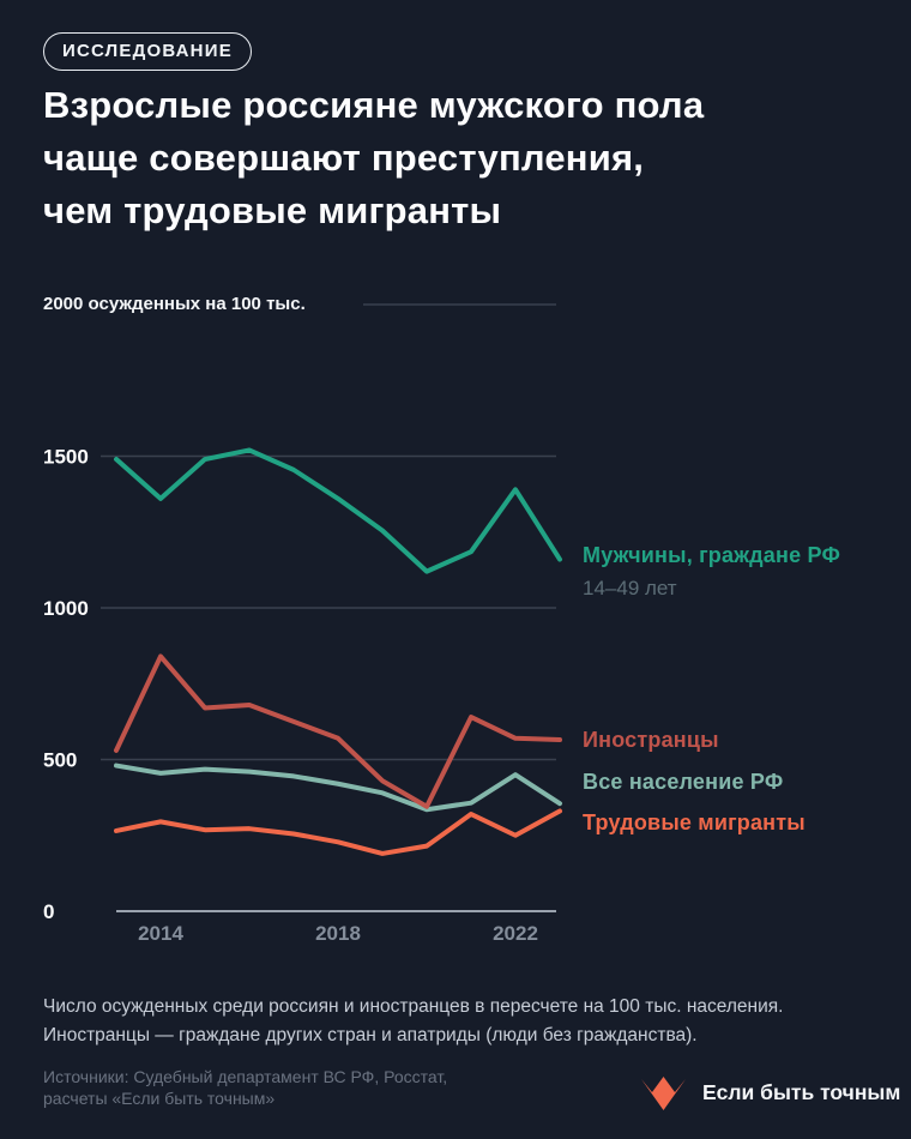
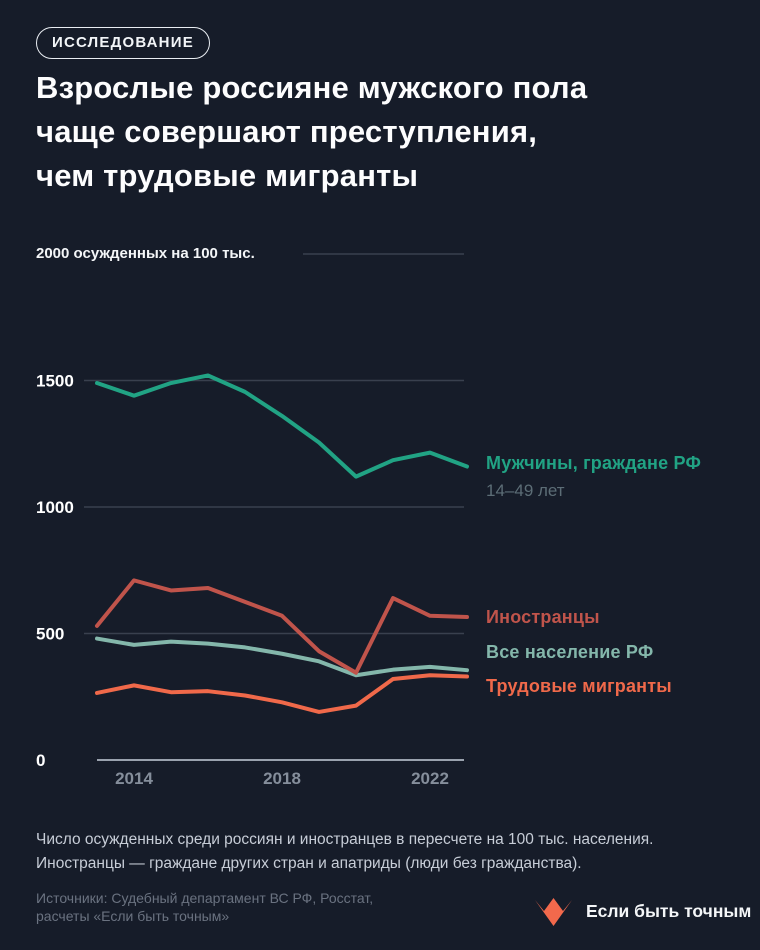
Мужчины, граждане РФ/2014: 1360 -> 1440
Иностранцы/2014: 840 -> 710
Мужчины, граждане РФ/2022: 1390 -> 1220
Все население РФ/2022: 450 -> 370
Трудовые мигранты/2022: 250 -> 340
